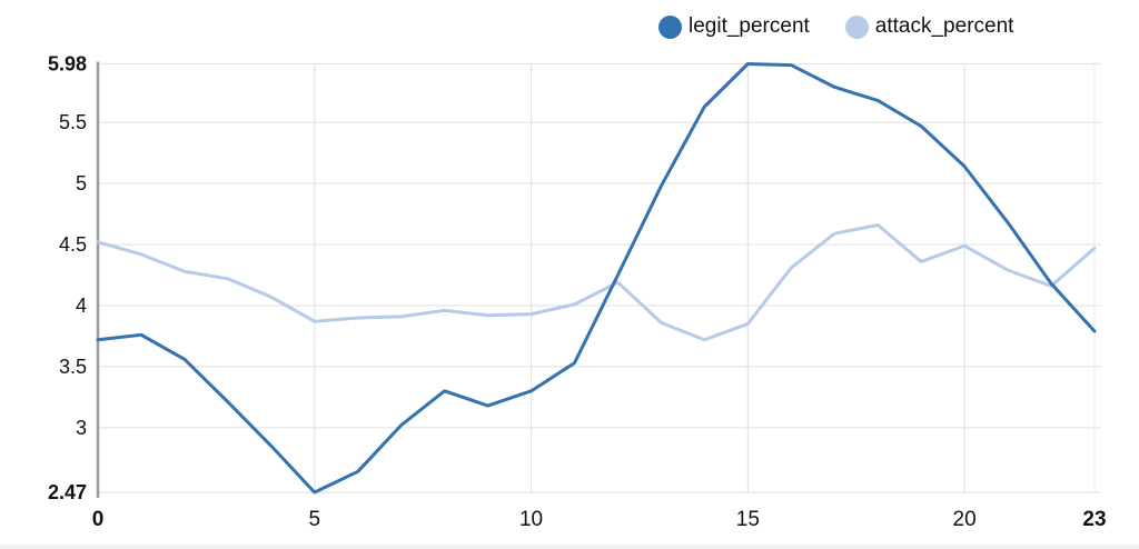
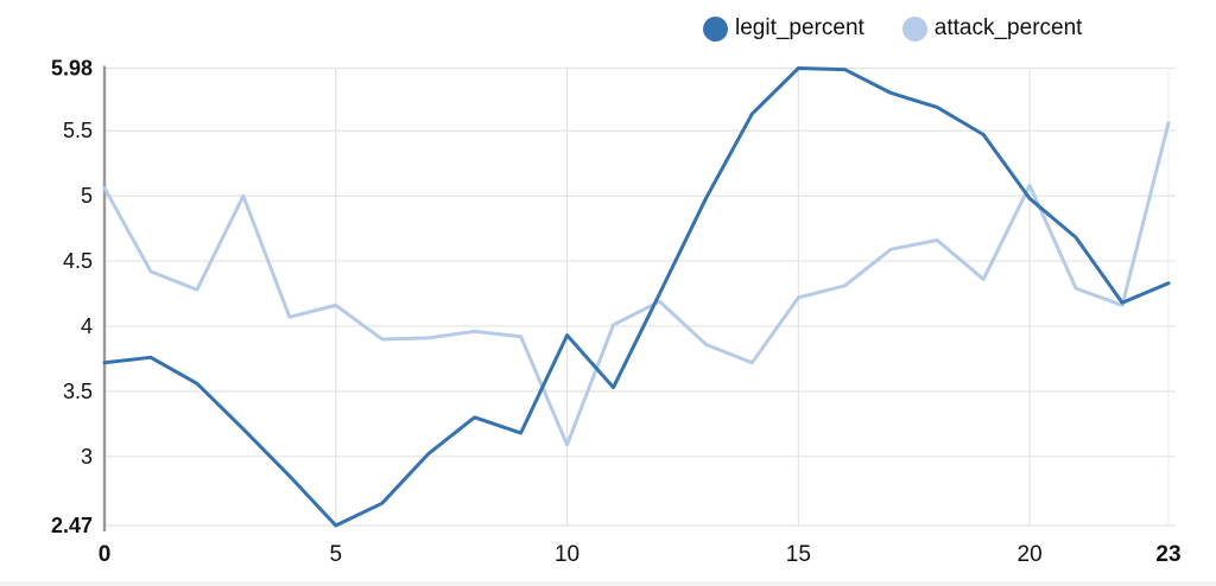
attack_percent/0: 4.52 -> 5.06
attack_percent/3: 4.22 -> 5.00
attack_percent/5: 3.87 -> 4.16
legit_percent/10: 3.30 -> 3.93
attack_percent/10: 3.93 -> 3.09
attack_percent/15: 3.85 -> 4.22
legit_percent/20: 5.14 -> 4.98
attack_percent/20: 4.49 -> 5.08
legit_percent/23: 3.79 -> 4.33
attack_percent/23: 4.47 -> 5.56
